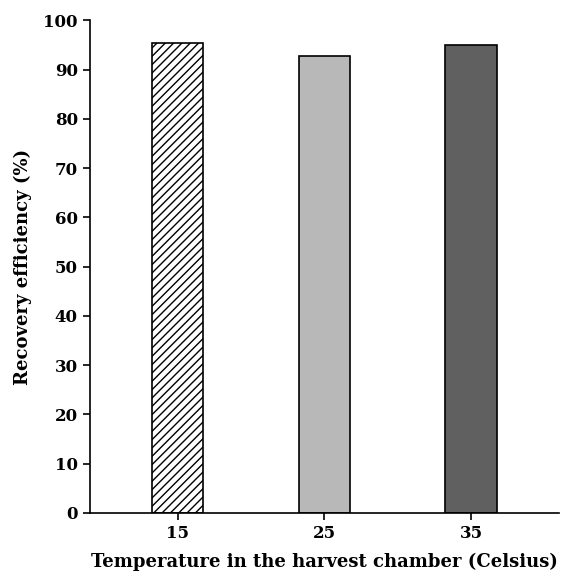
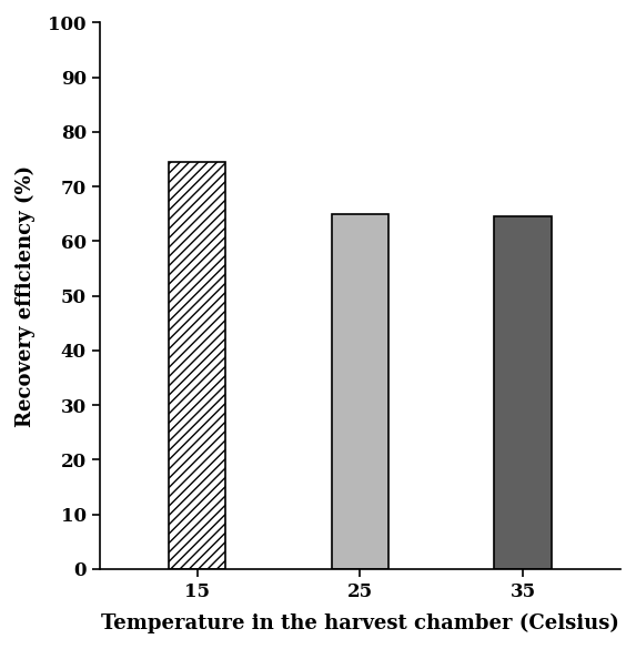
15: 95.5 -> 74.5
25: 92.8 -> 65.0
35: 95.0 -> 64.5
